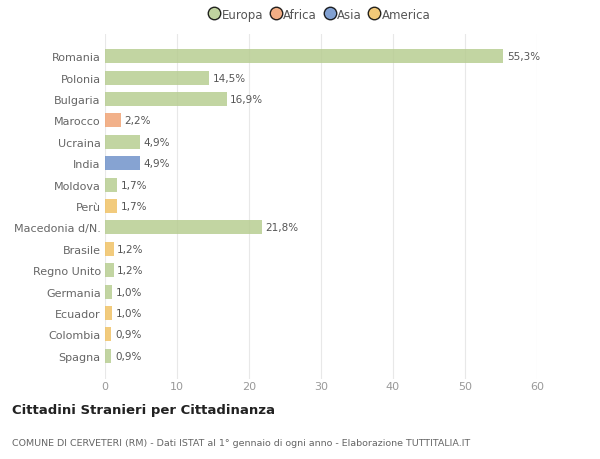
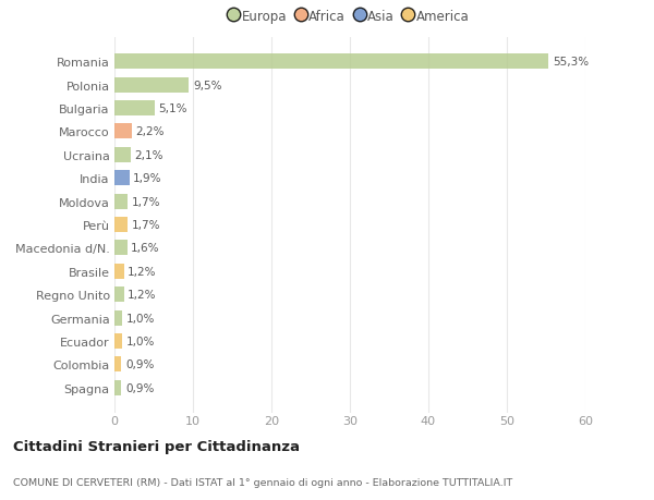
Polonia: 14,5% -> 9,5%
Bulgaria: 16,9% -> 5,1%
Ucraina: 4,9% -> 2,1%
India: 4,9% -> 1,9%
Macedonia d/N.: 21,8% -> 1,6%
